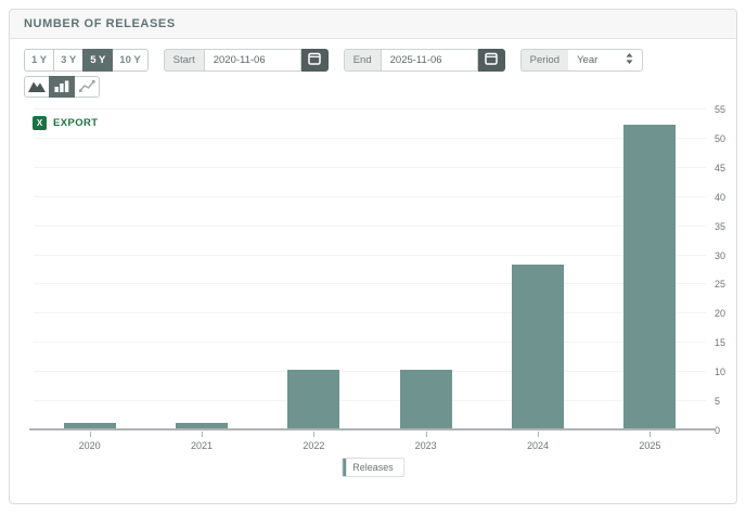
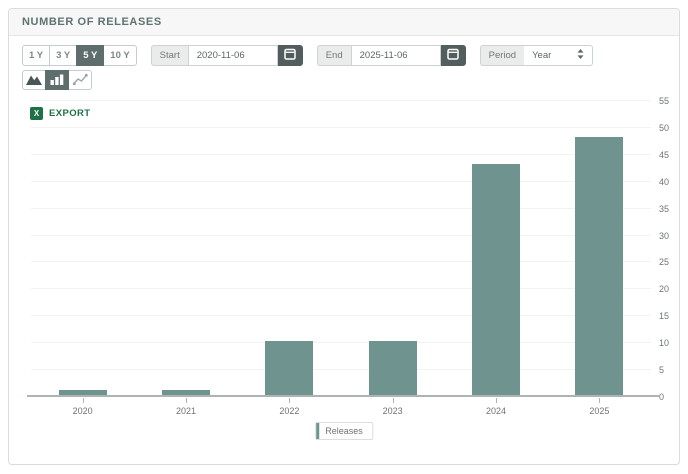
2024: 28 -> 43
2025: 52 -> 48
